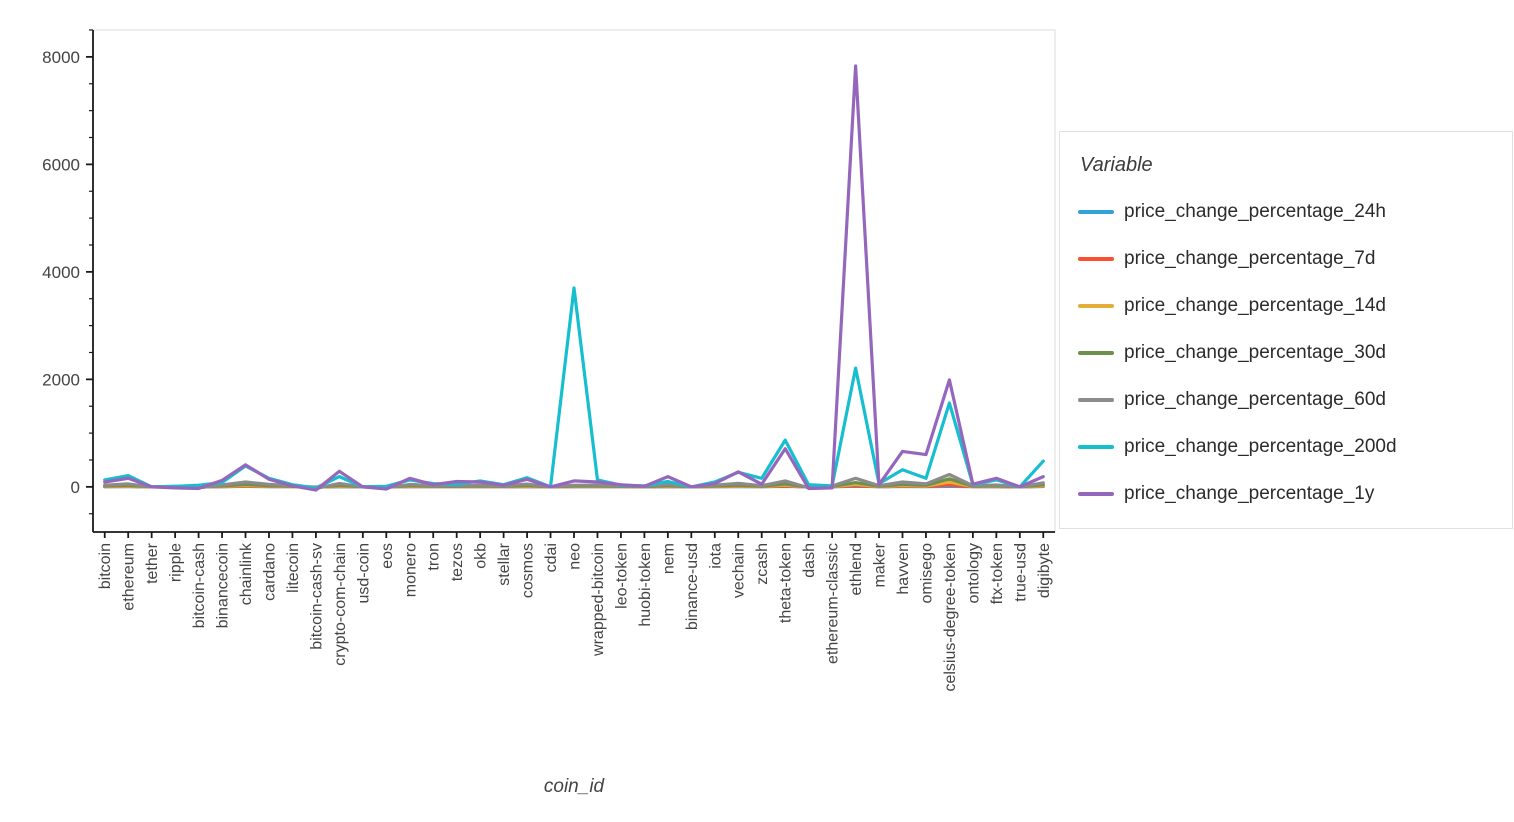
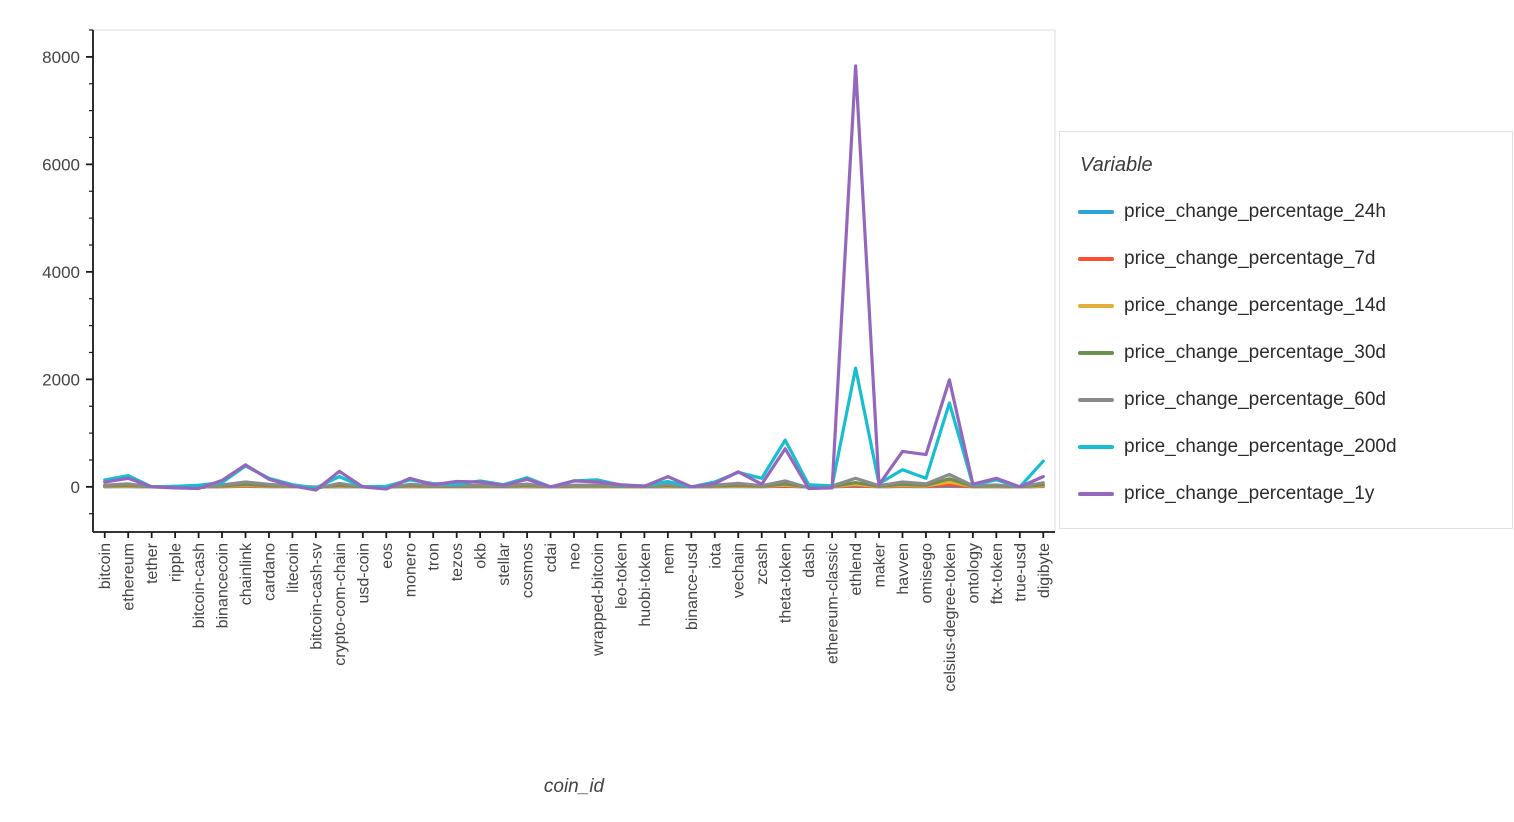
price_change_percentage_200d/neo: 3700 -> 100
